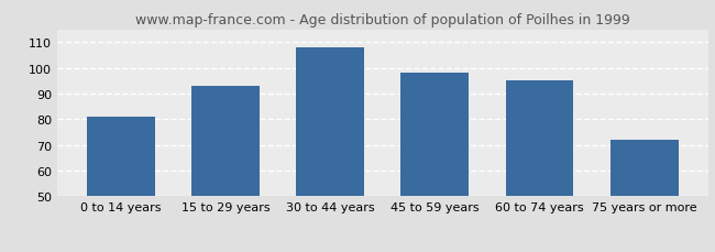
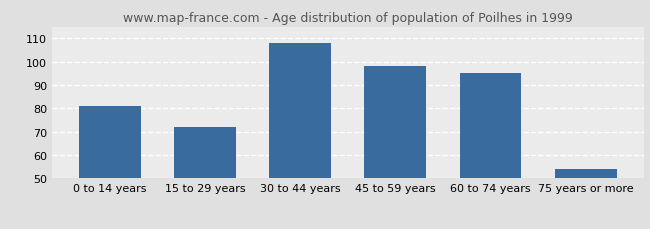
15 to 29 years: 93 -> 72
75 years or more: 72 -> 54
